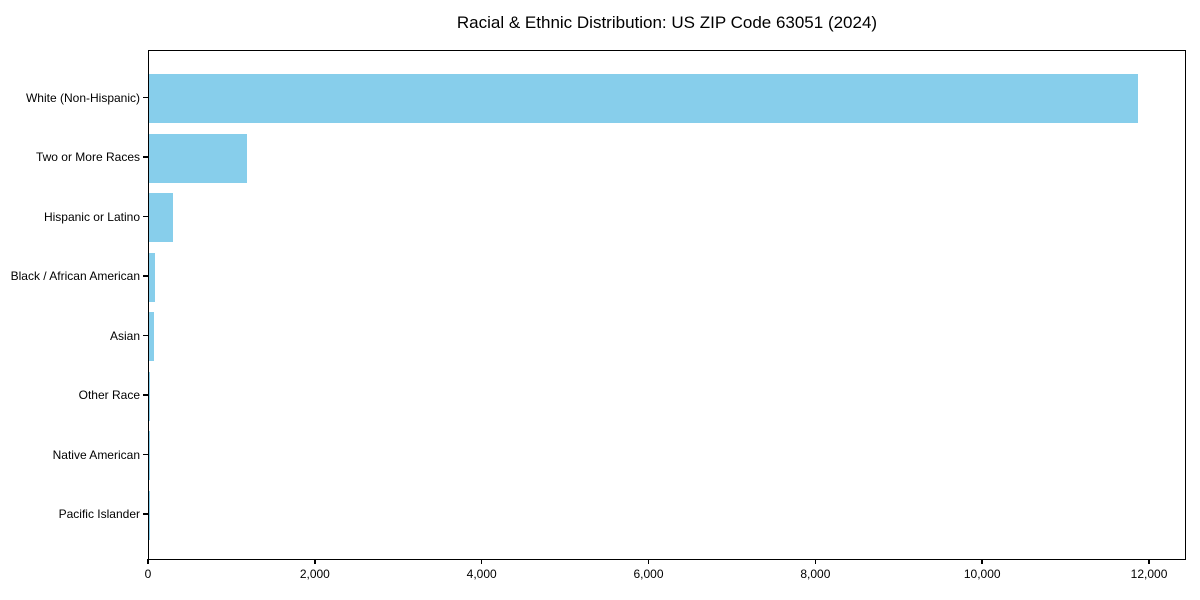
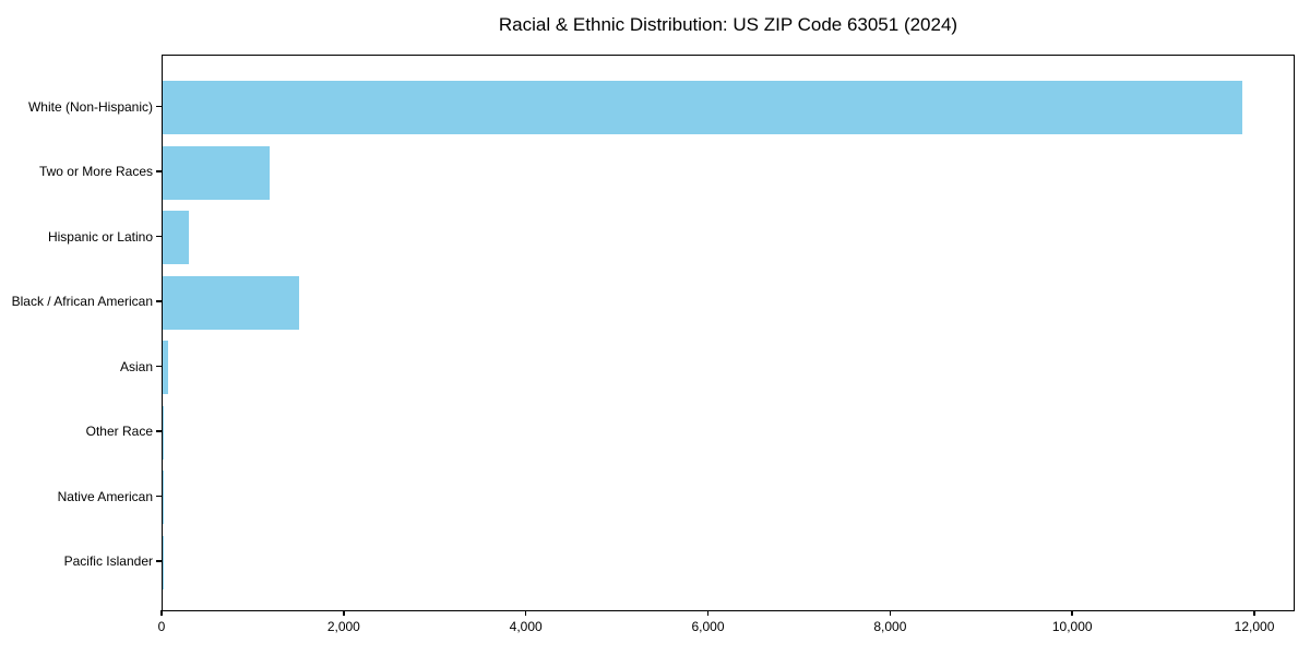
Black / African American: 100 -> 1500
